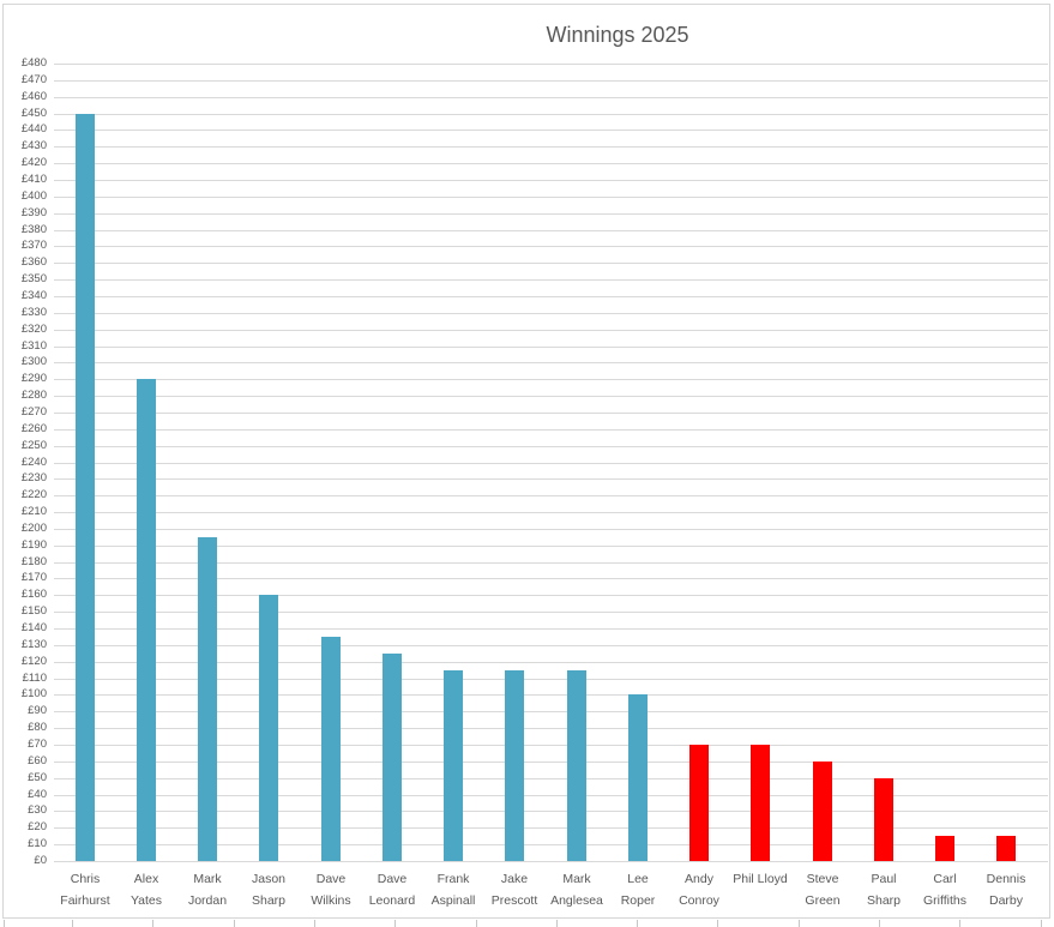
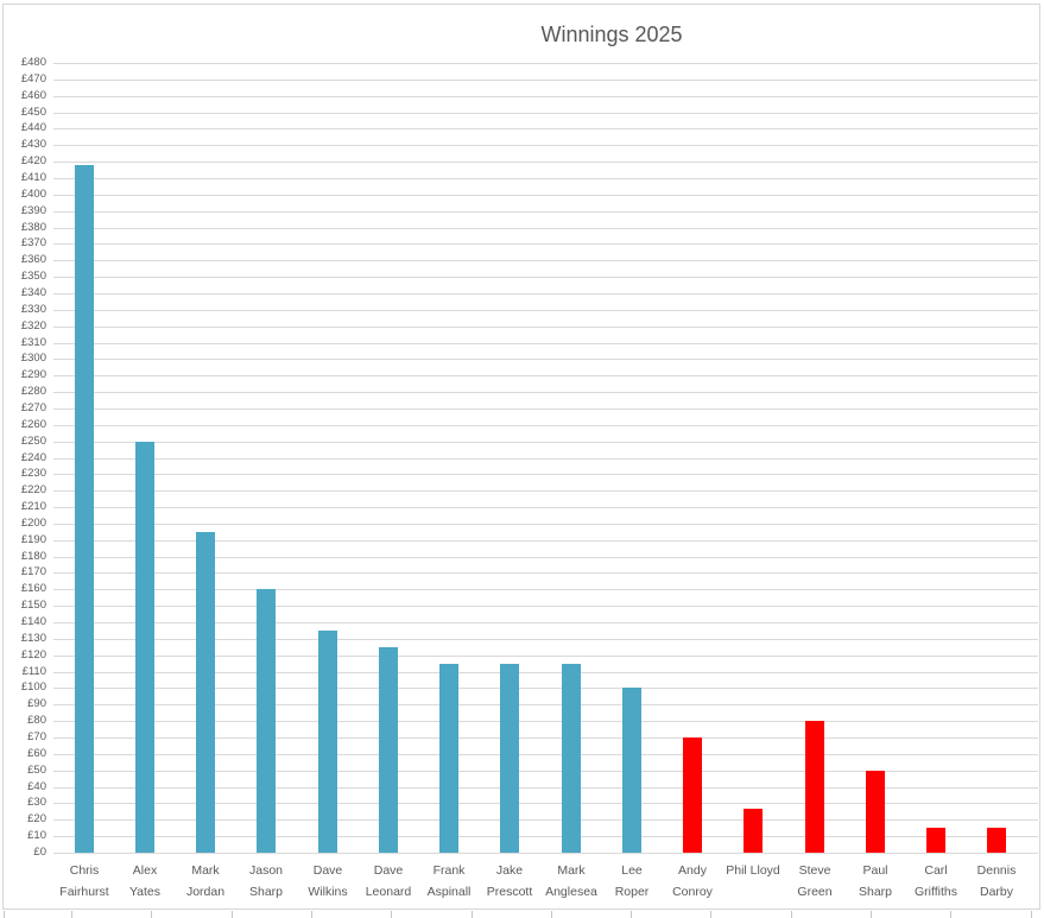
Chris Fairhurst: £450 -> £418
Alex Yates: £290 -> £250
Phil Lloyd: £70 -> £27
Steve Green: £60 -> £80
